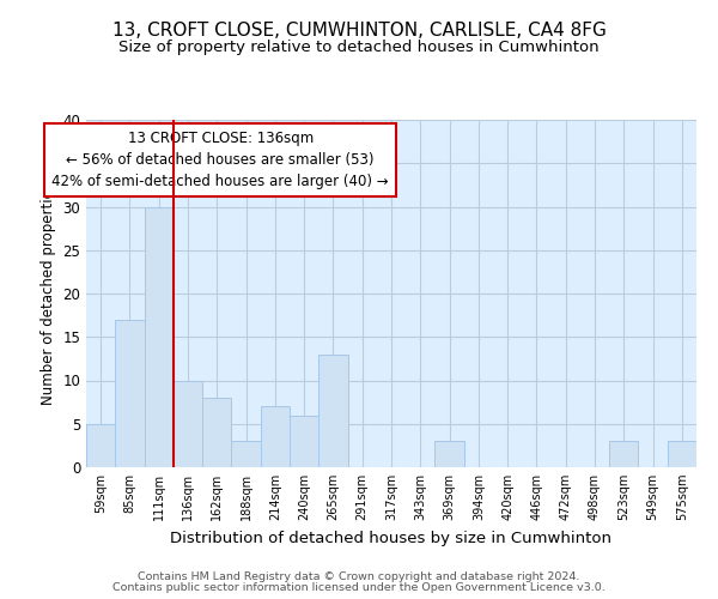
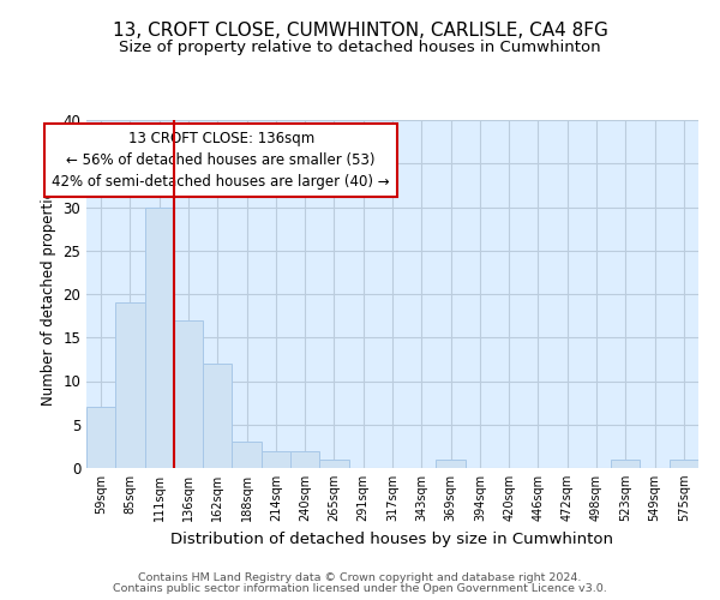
59sqm: 5 -> 7
85sqm: 17 -> 19
136sqm: 10 -> 17
162sqm: 8 -> 12
214sqm: 7 -> 2
240sqm: 6 -> 2
265sqm: 13 -> 1
369sqm: 3 -> 1
523sqm: 3 -> 1
575sqm: 3 -> 1
